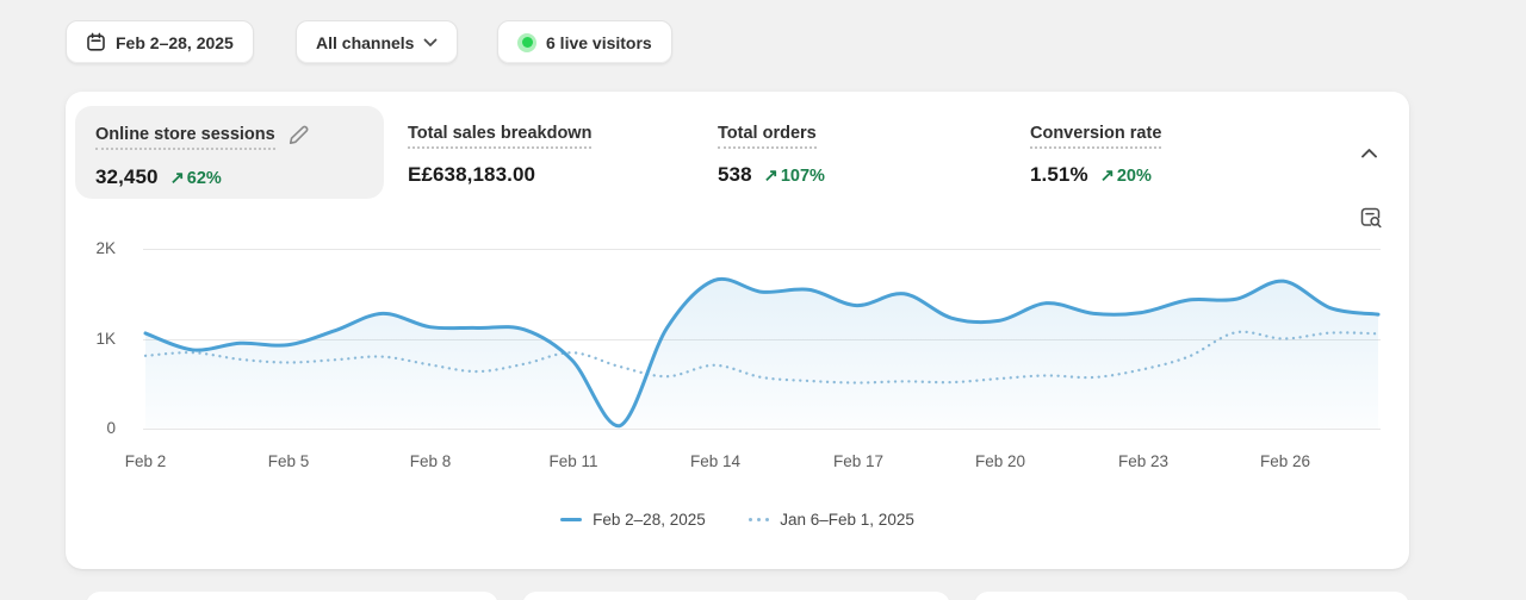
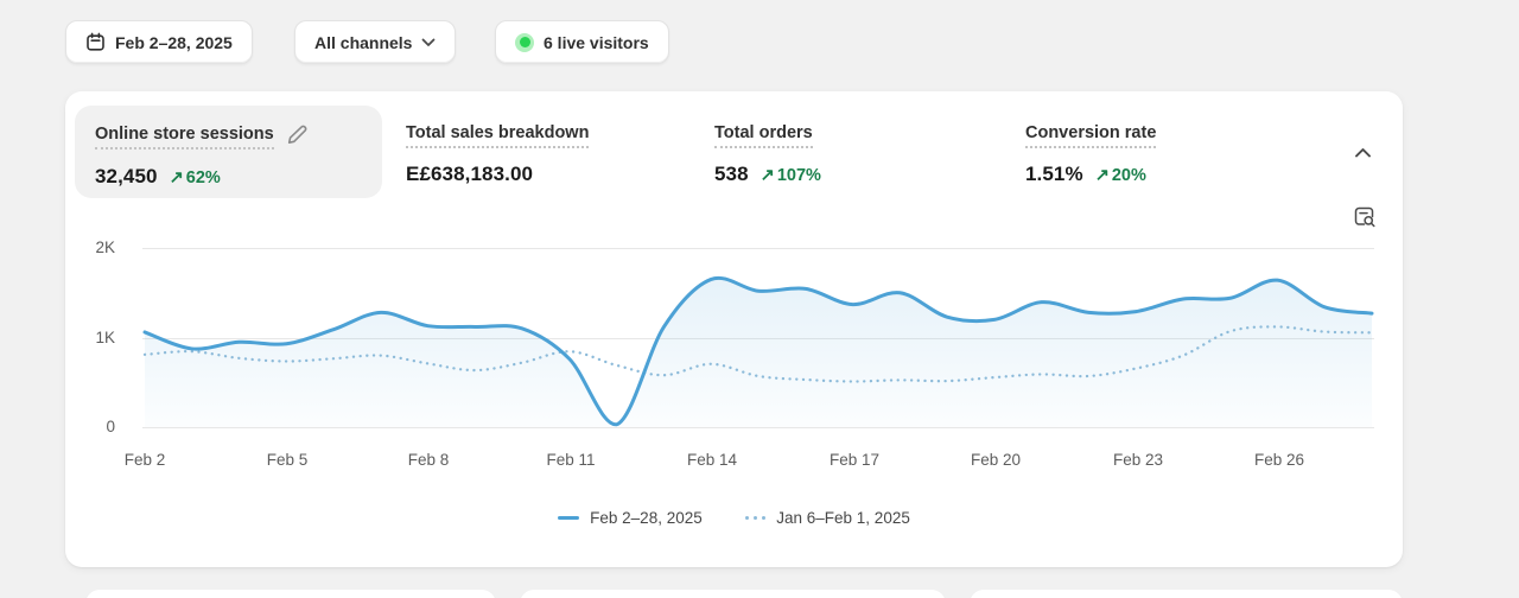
Jan 6–Feb 1, 2025/Feb 26: 1.0K -> 1.1K
